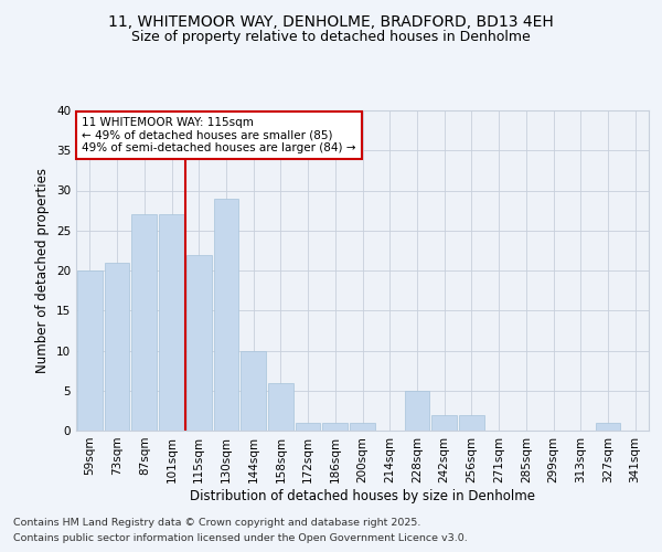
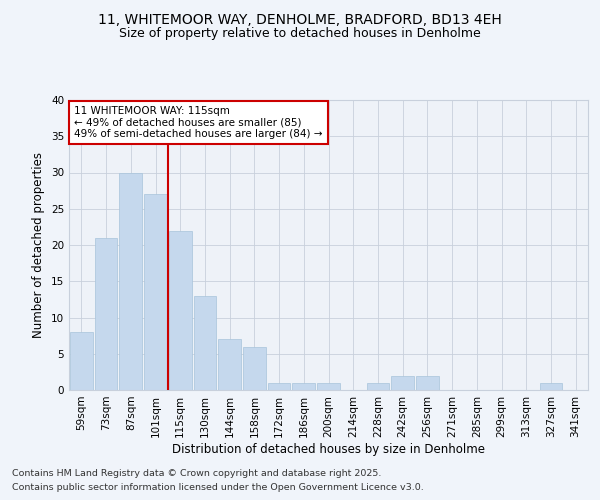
59sqm: 20 -> 8
87sqm: 27 -> 30
130sqm: 29 -> 13
144sqm: 10 -> 7
228sqm: 5 -> 1
